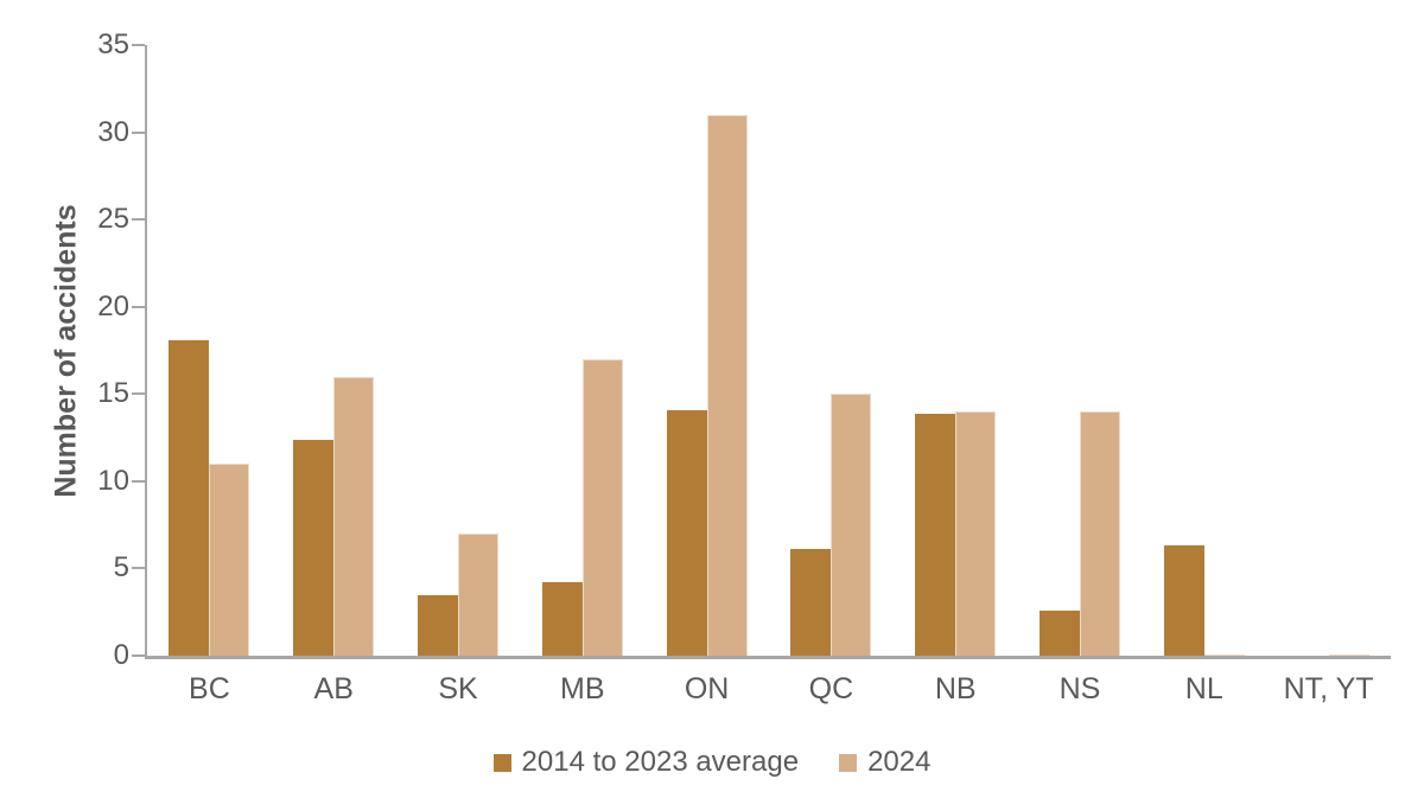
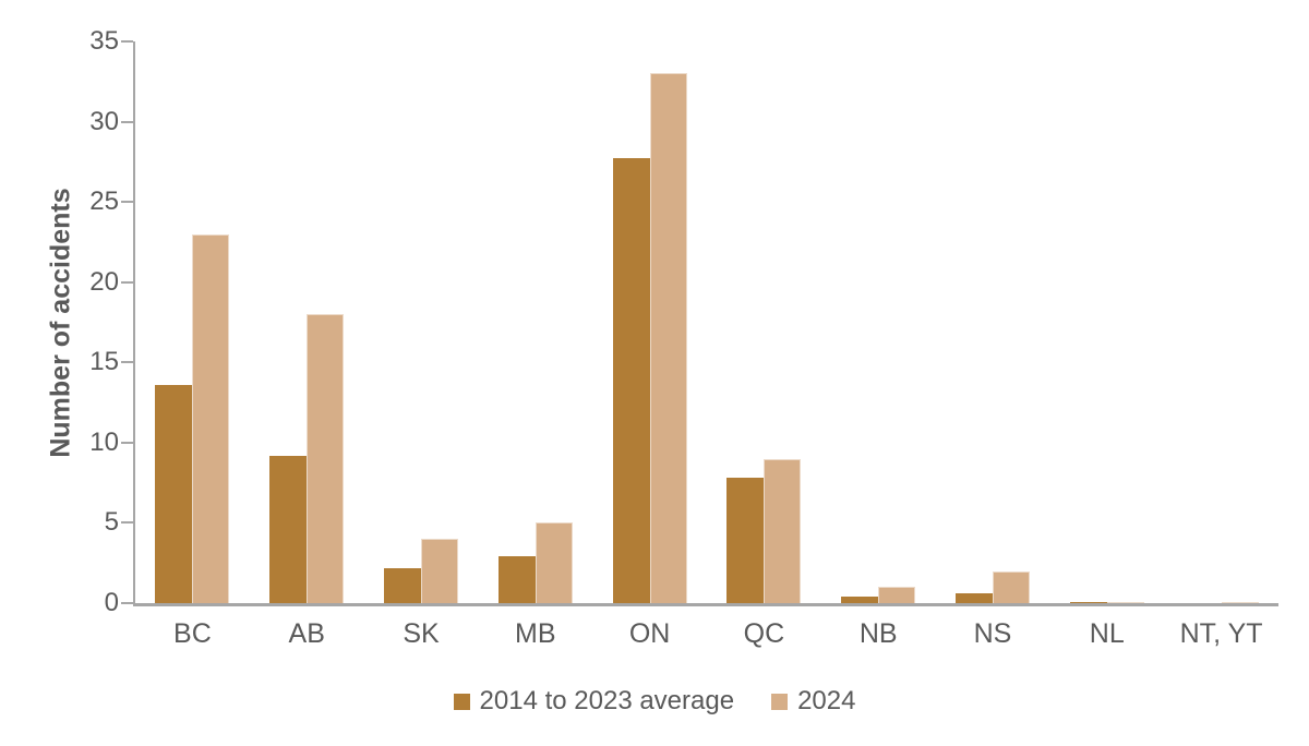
2014 to 2023 average/BC: 18.1 -> 13.6
2024/BC: 11 -> 23
2014 to 2023 average/AB: 12.4 -> 9.2
2024/AB: 16 -> 18
2014 to 2023 average/SK: 3.5 -> 2.2
2024/SK: 7 -> 4
2014 to 2023 average/MB: 4.2 -> 2.9
2024/MB: 17 -> 5
2014 to 2023 average/ON: 14.1 -> 27.7
2024/ON: 31 -> 33
2014 to 2023 average/QC: 6.1 -> 7.8
2024/QC: 15 -> 9
2014 to 2023 average/NB: 13.9 -> 0.4
2024/NB: 14 -> 1
2014 to 2023 average/NS: 2.6 -> 0.6
2024/NS: 14 -> 2
2014 to 2023 average/NL: 6.3 -> 0.1
